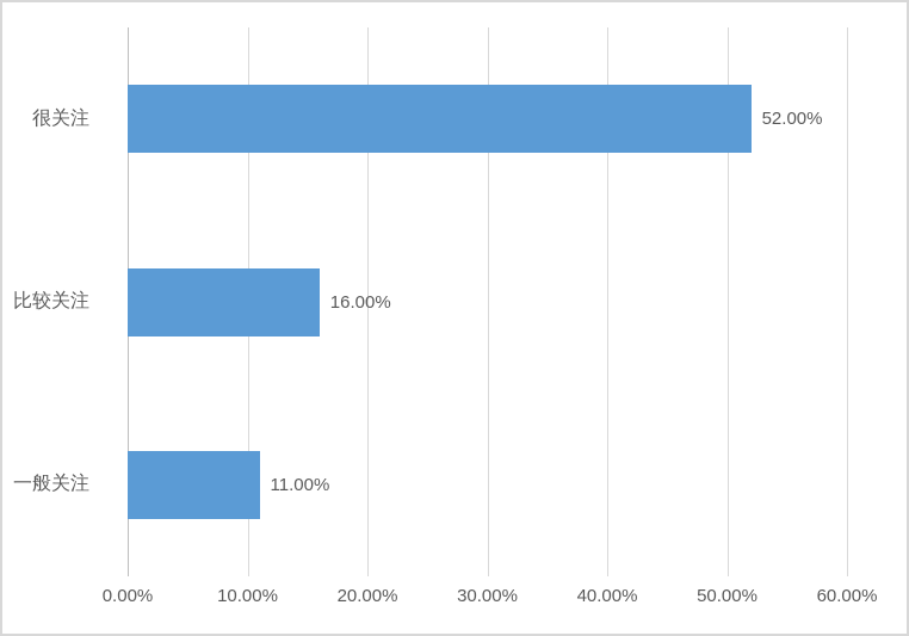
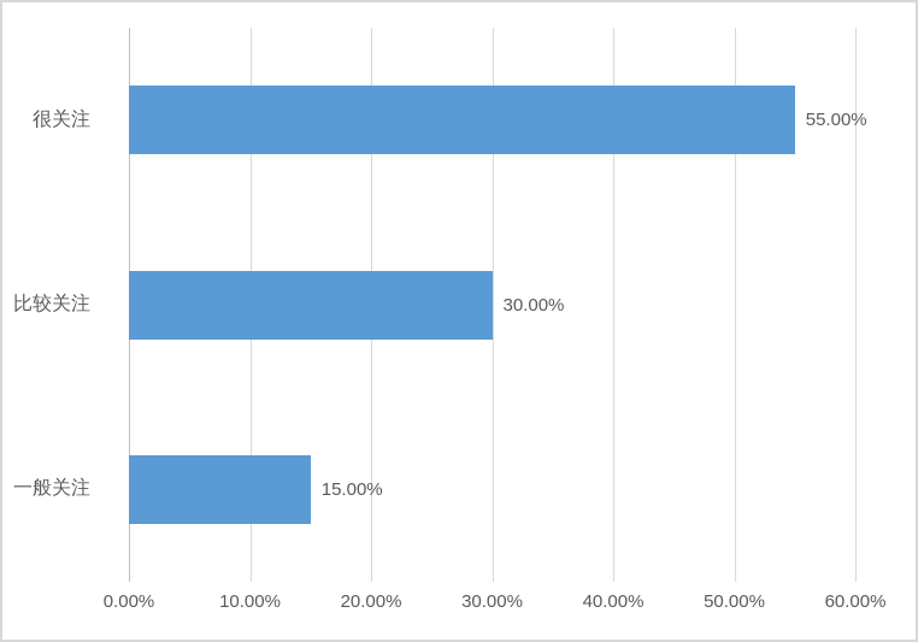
很关注: 52.00% -> 55.00%
比较关注: 16.00% -> 30.00%
一般关注: 11.00% -> 15.00%
